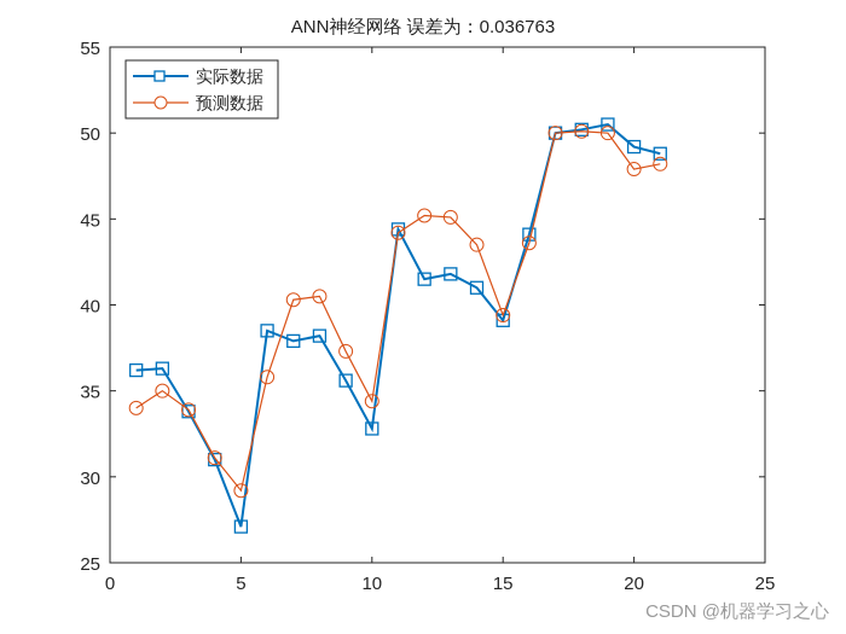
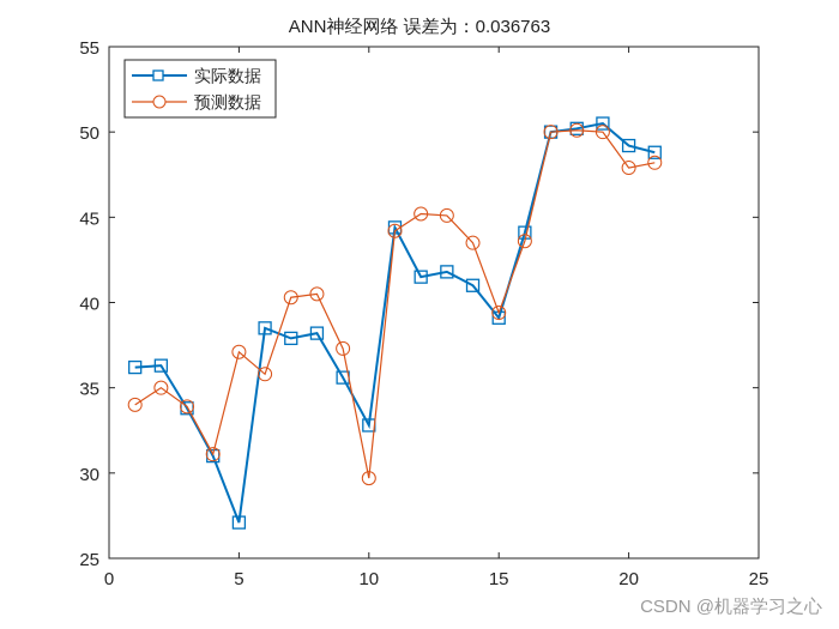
预测数据/5: 29.2 -> 37.1
预测数据/10: 34.4 -> 29.7
